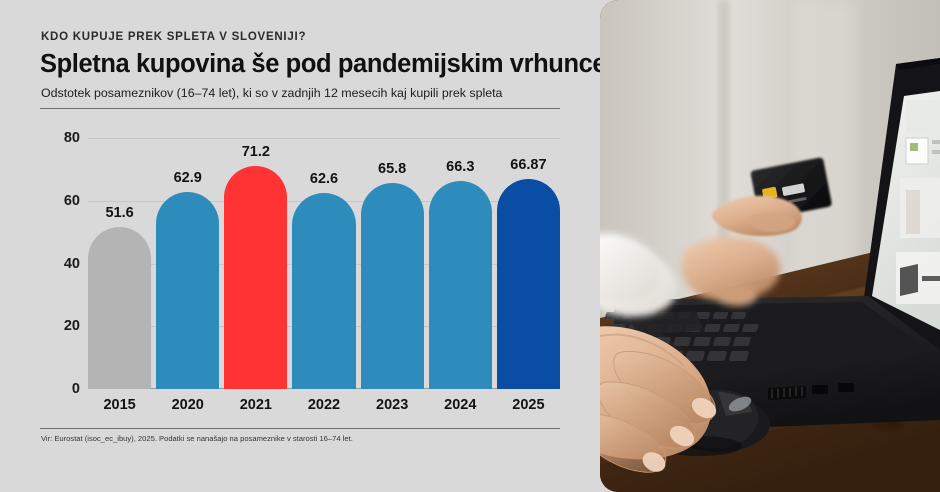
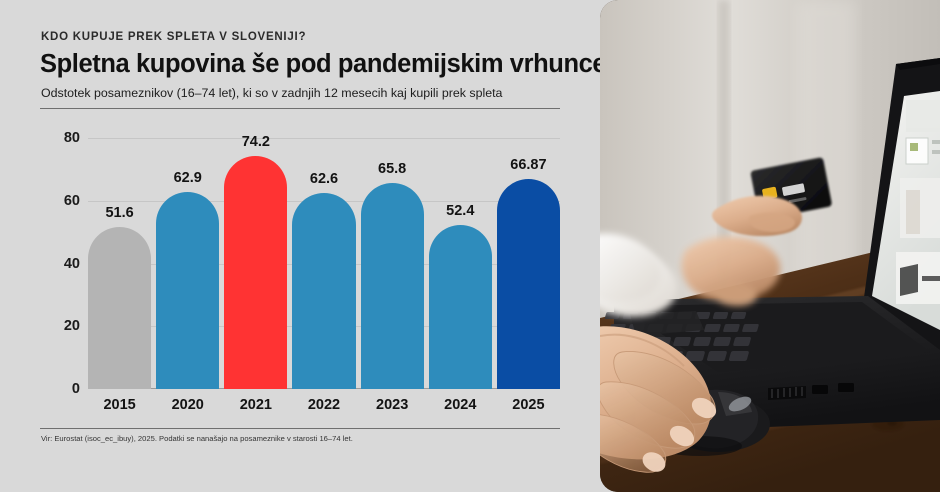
2021: 71.2 -> 74.2
2024: 66.3 -> 52.4
